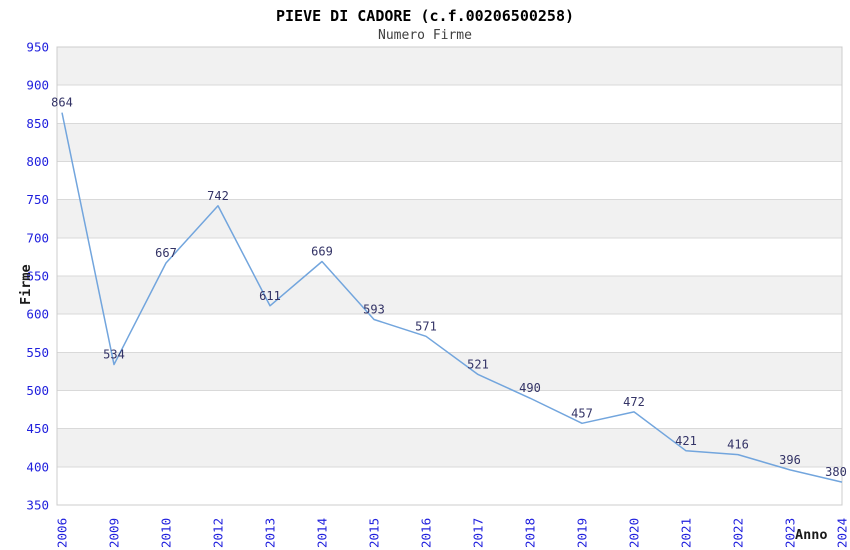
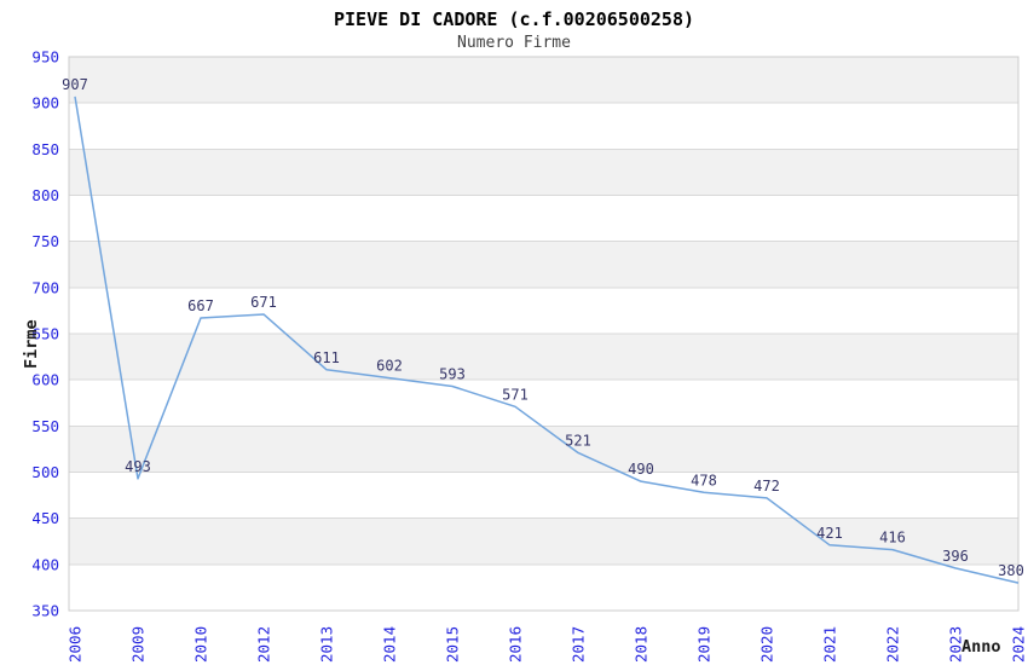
2006: 864 -> 907
2009: 534 -> 493
2012: 742 -> 671
2014: 669 -> 602
2019: 457 -> 478
